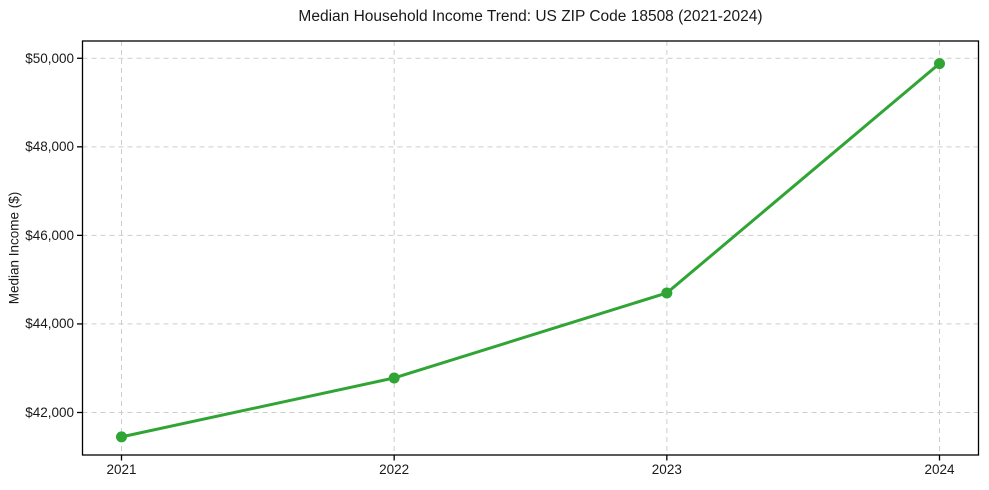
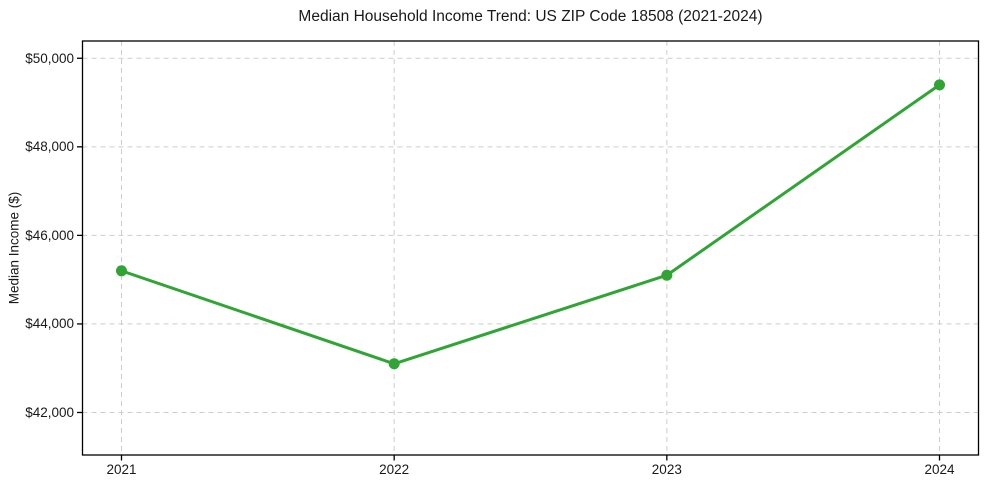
2021: $41400 -> $45200
2022: $42800 -> $43100
2023: $44700 -> $45100
2024: $49900 -> $49400
